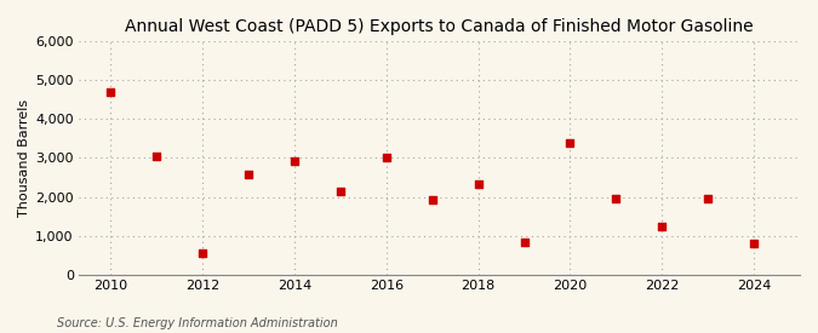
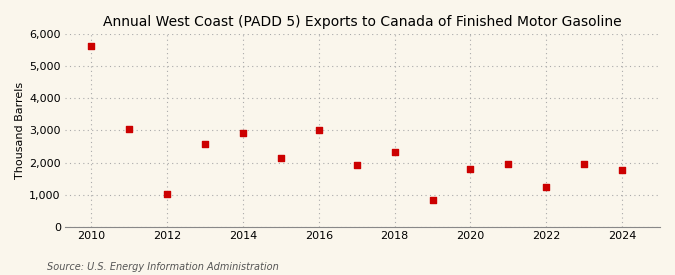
2010: 4,700 -> 5,650
2012: 550 -> 1,030
2020: 3,400 -> 1,800
2024: 800 -> 1,780
